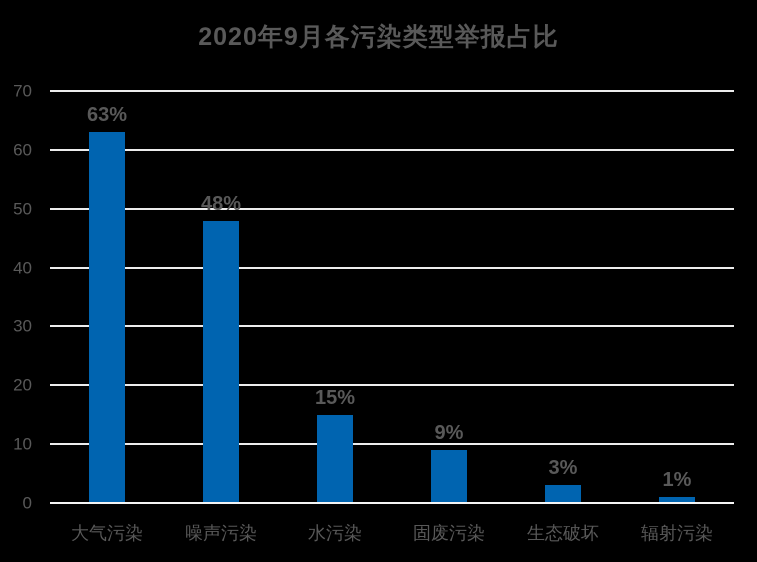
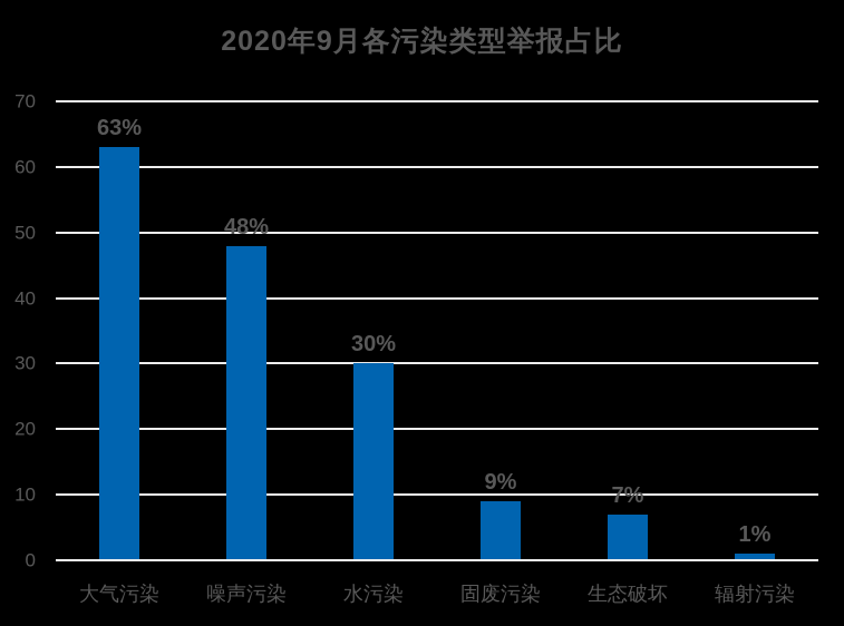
水污染: 15% -> 30%
生态破坏: 3% -> 7%
